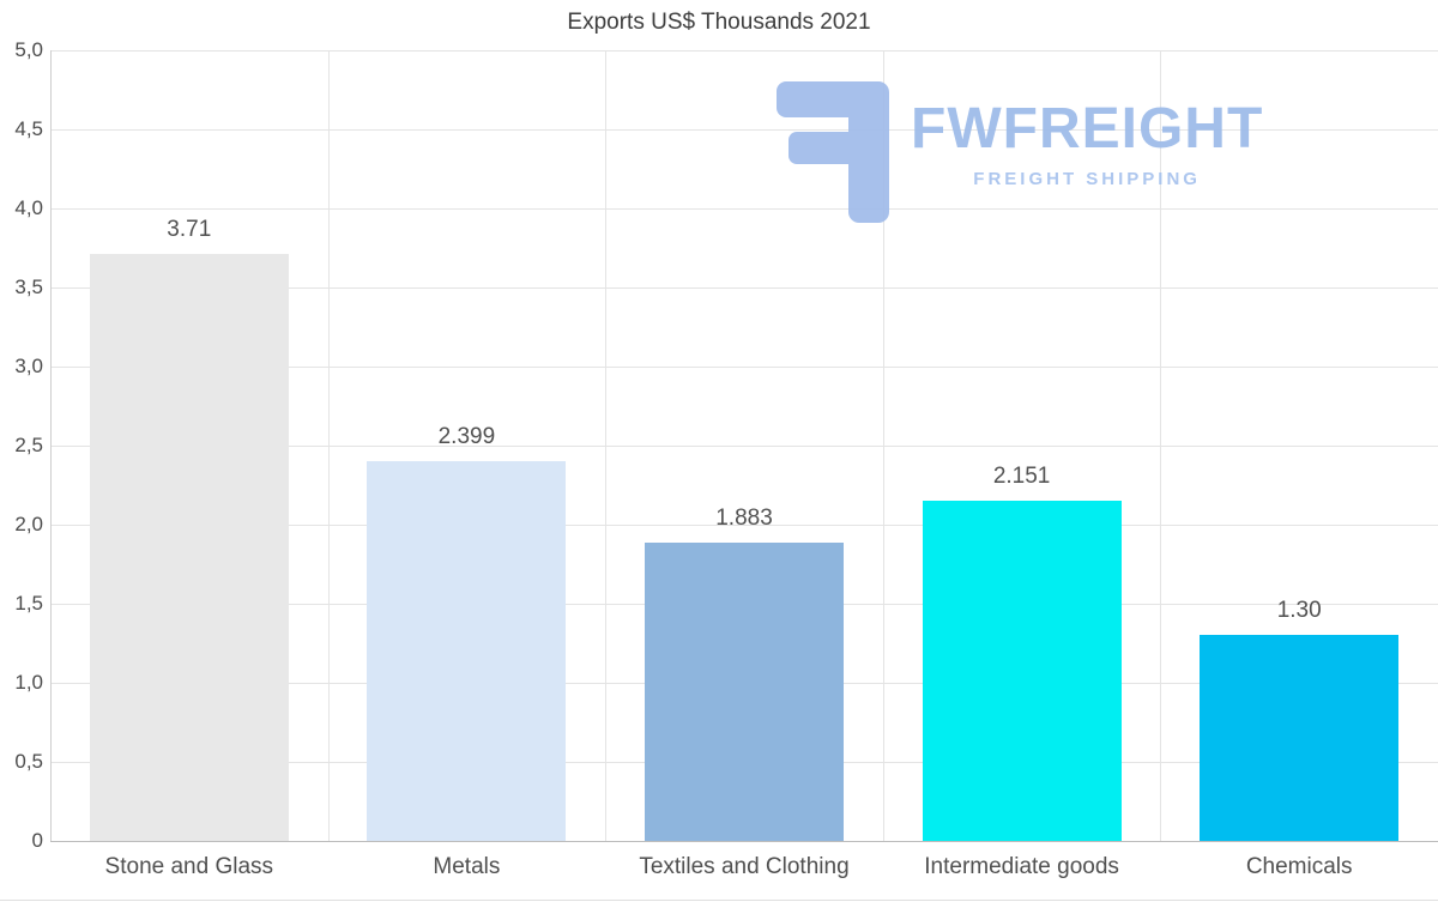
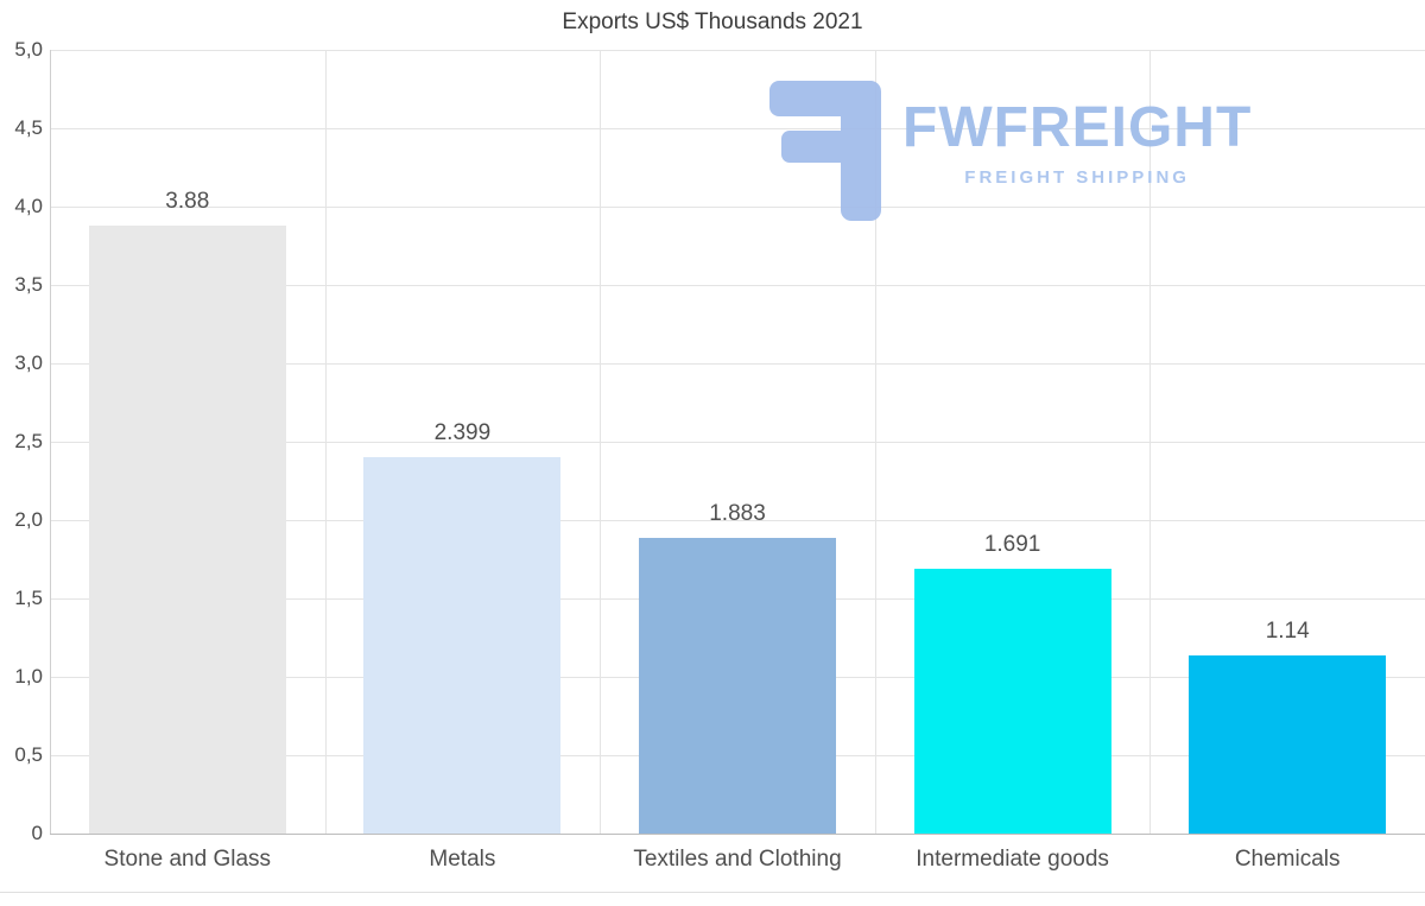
Stone and Glass: 3.71 -> 3.88
Intermediate goods: 2.151 -> 1.691
Chemicals: 1.30 -> 1.14
